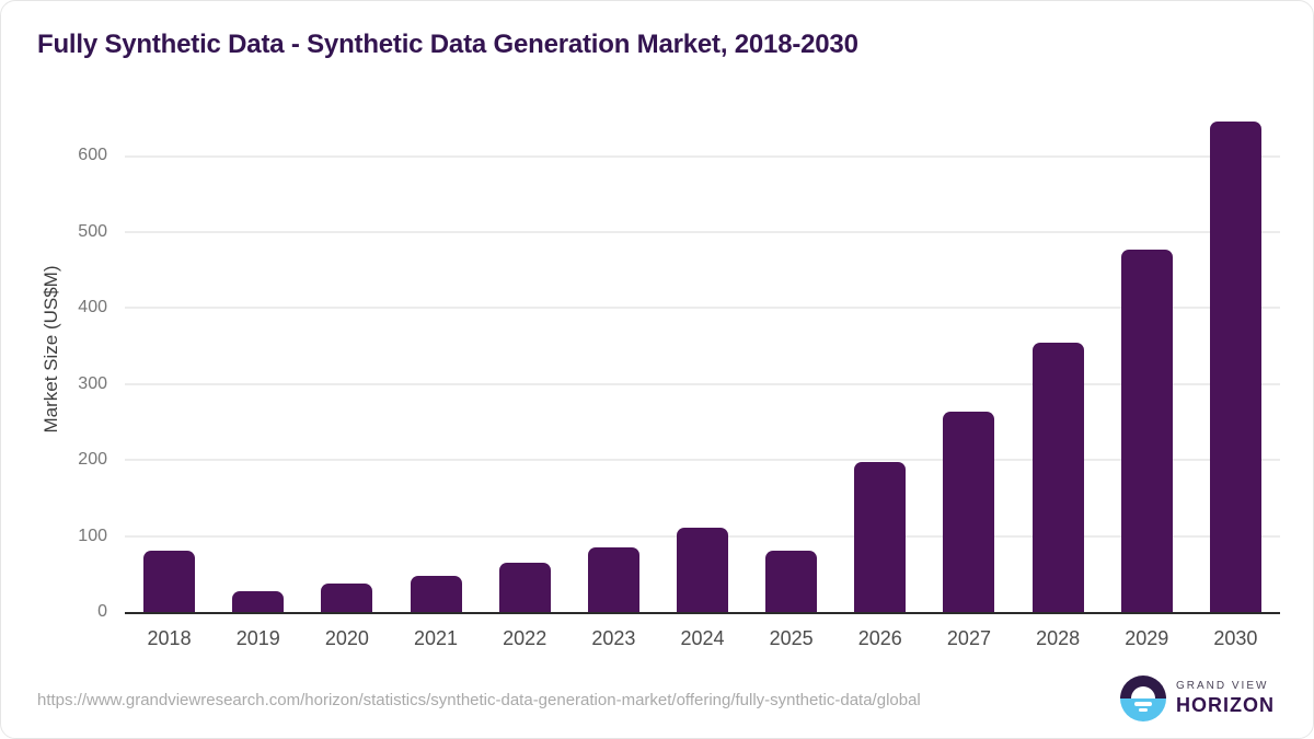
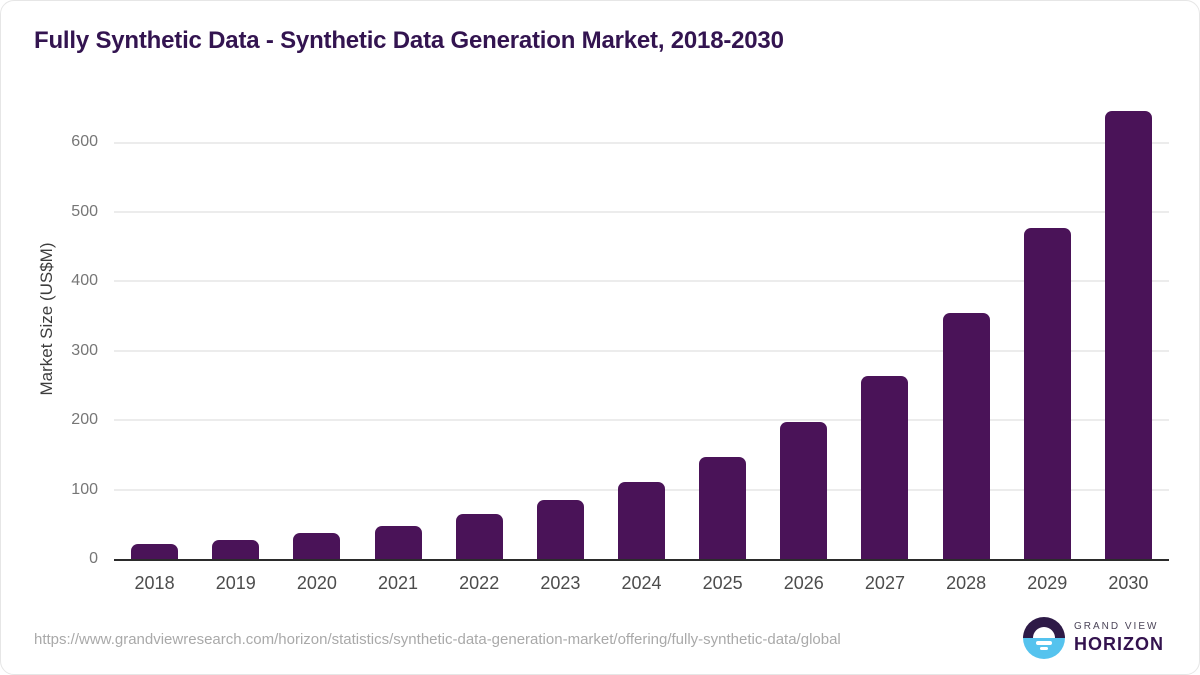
2018: 80 -> 20
2025: 80 -> 150
